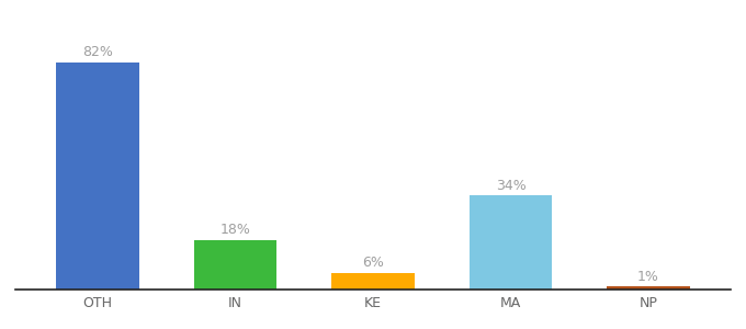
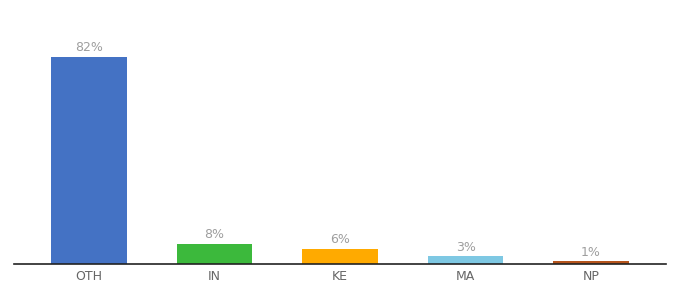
IN: 18% -> 8%
MA: 34% -> 3%
